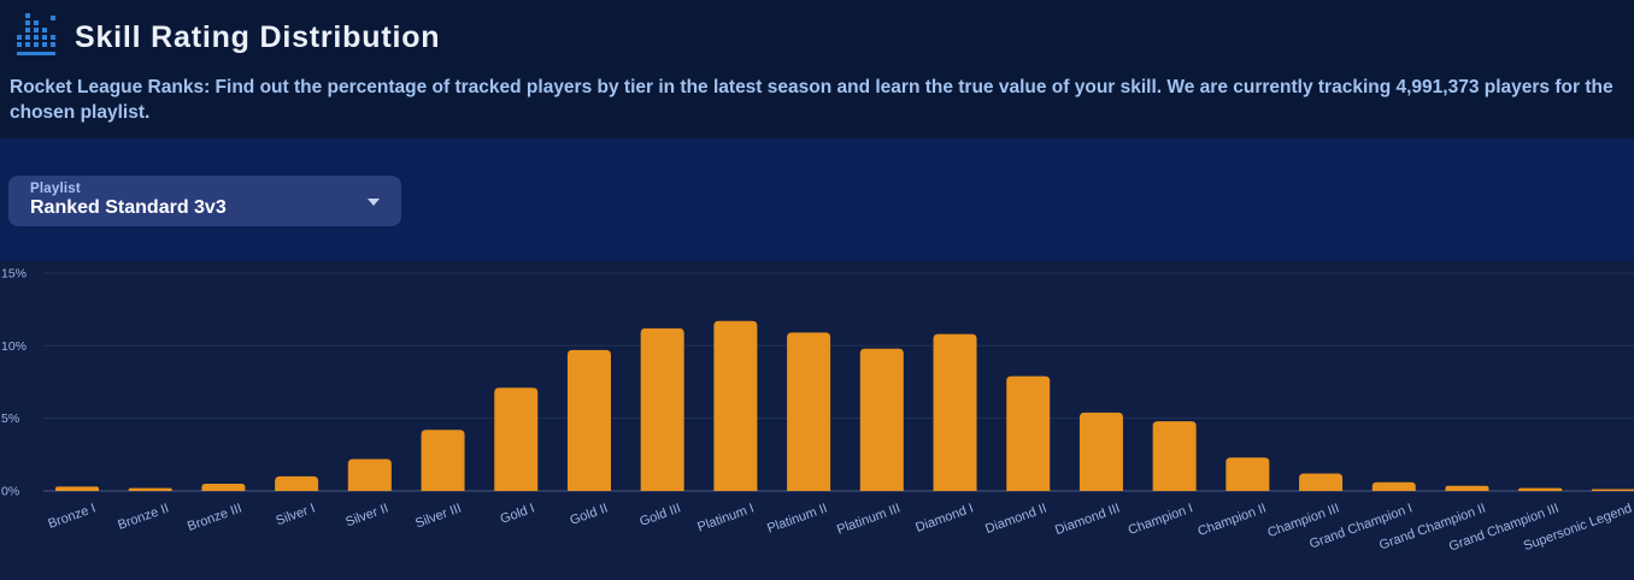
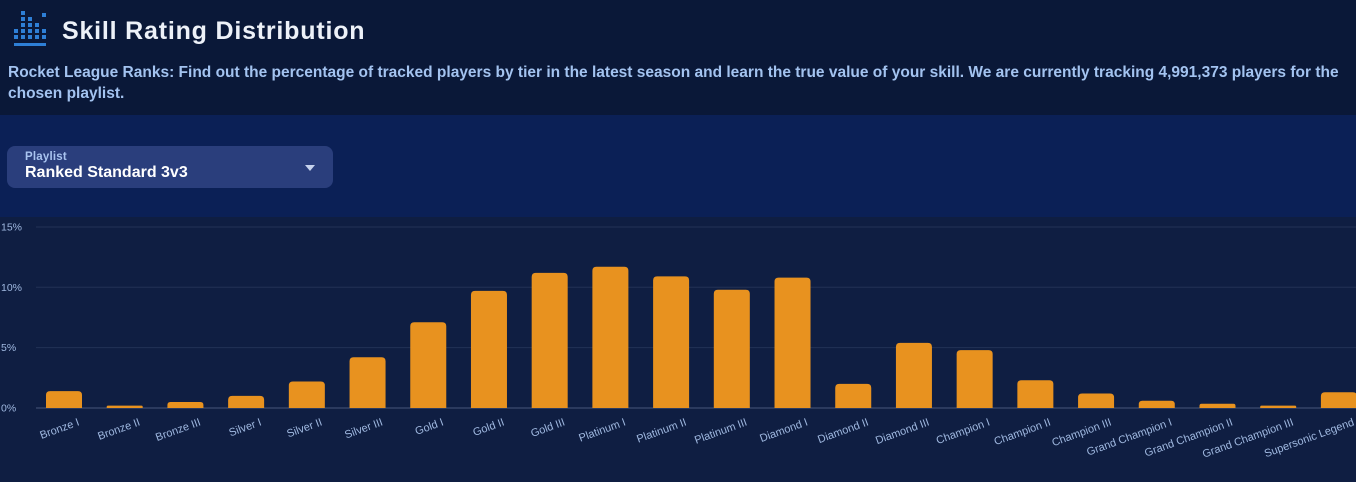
Bronze I: 0.3% -> 1.4%
Diamond II: 7.9% -> 2.0%
Supersonic Legend: 0.1% -> 1.3%
